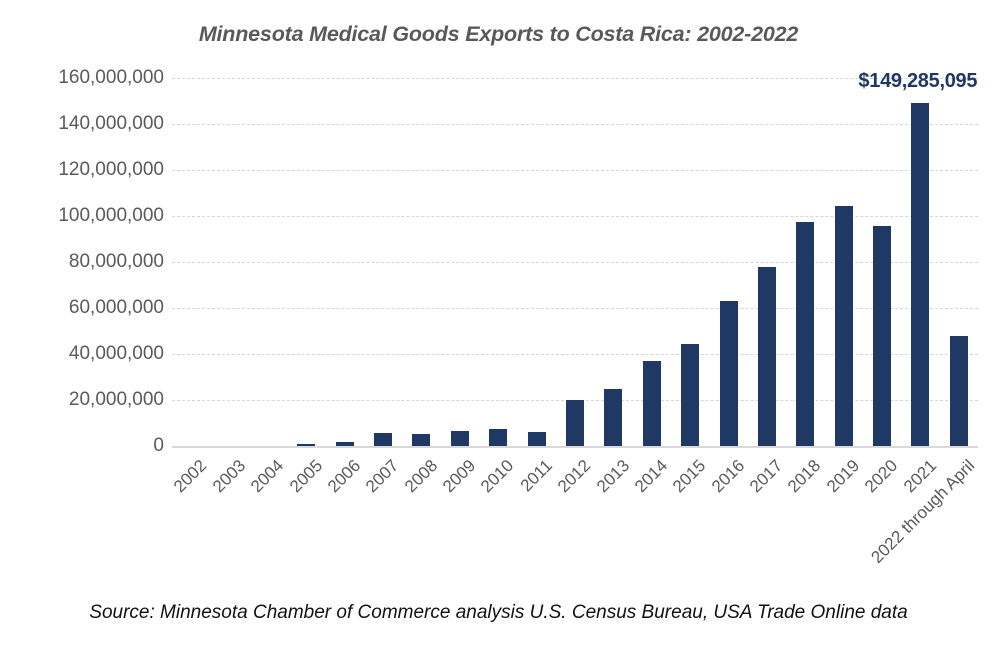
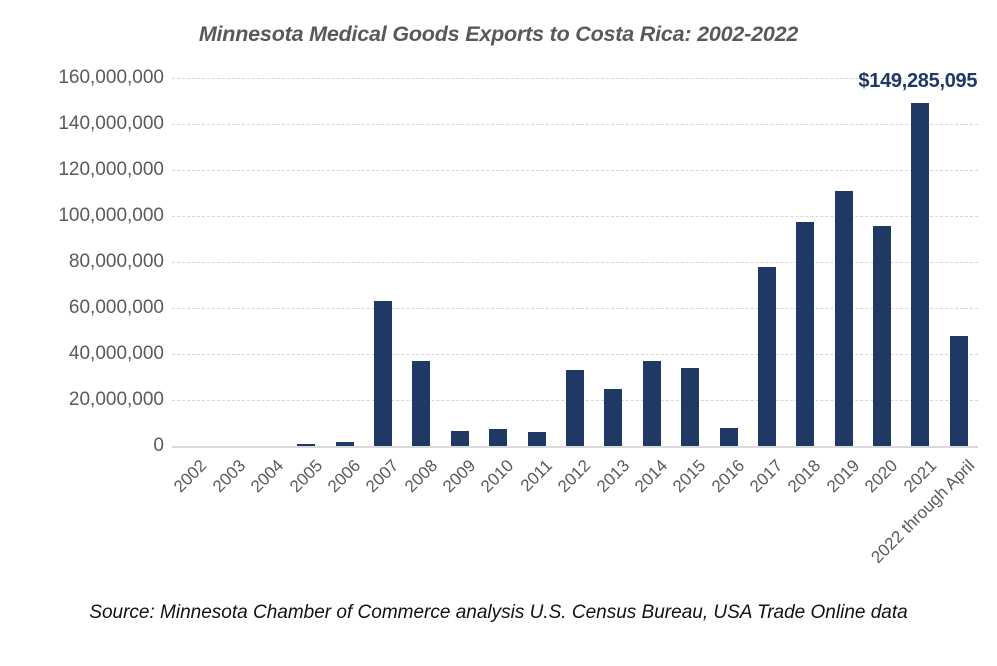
2007: 6000000 -> 63000000
2008: 5000000 -> 37000000
2012: 20000000 -> 33000000
2015: 44000000 -> 34000000
2016: 63000000 -> 8000000
2019: 104000000 -> 111000000
